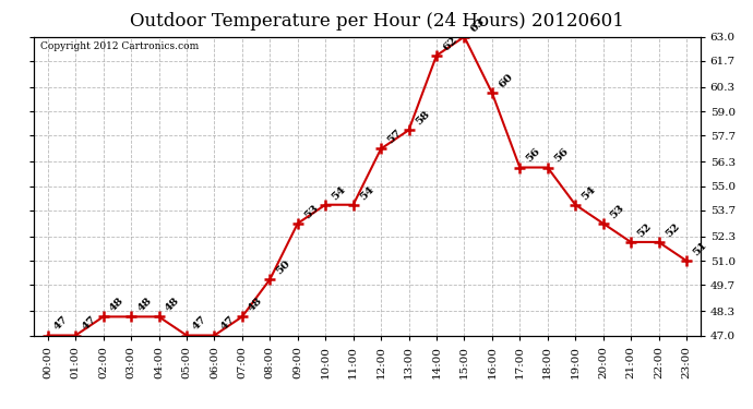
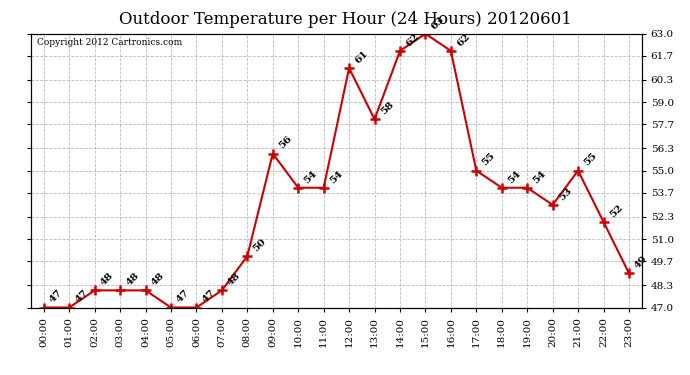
09:00: 53 -> 56
12:00: 57 -> 61
16:00: 60 -> 62
17:00: 56 -> 55
18:00: 56 -> 54
21:00: 52 -> 55
23:00: 51 -> 49
